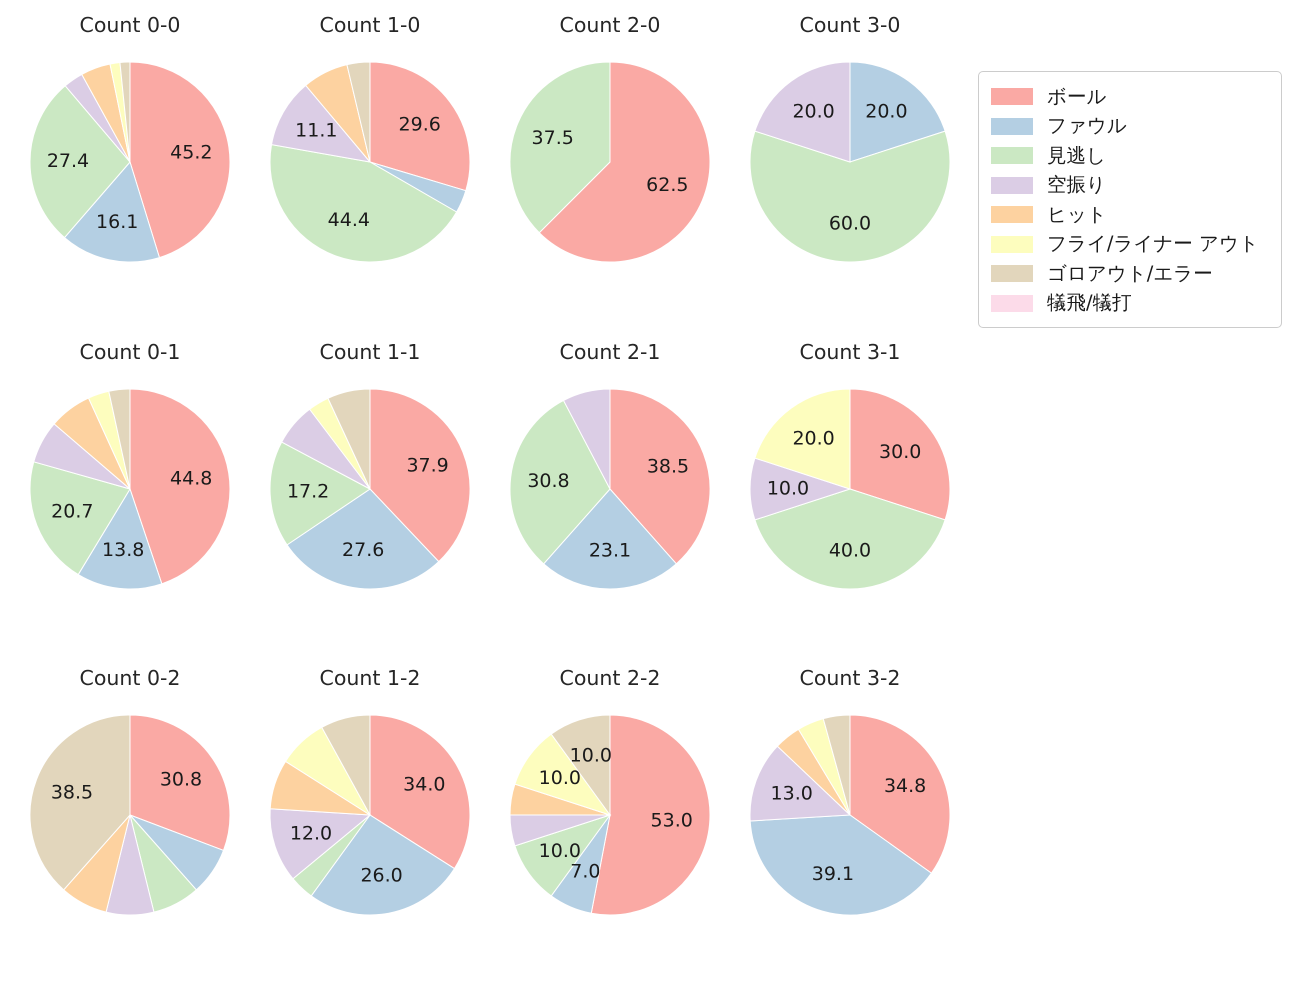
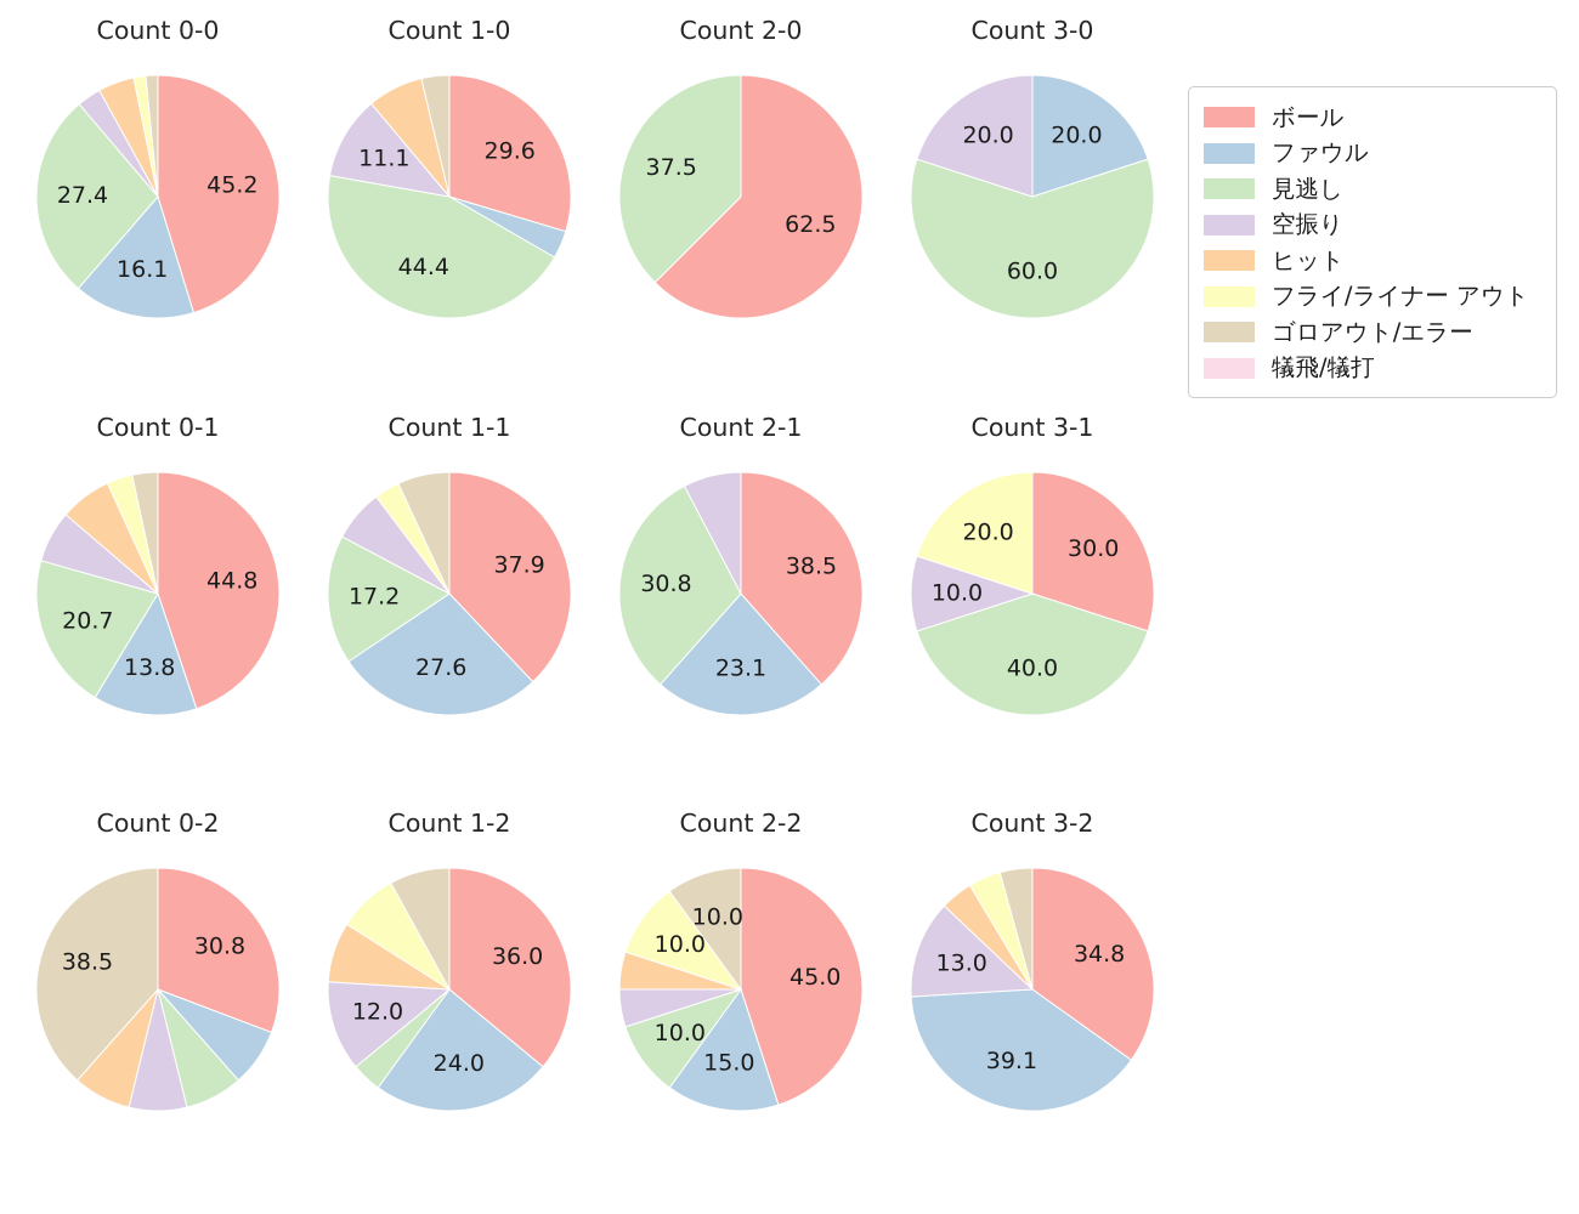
Count 1-2/ボール: 34.0 -> 36.0
Count 1-2/ファウル: 26.0 -> 24.0
Count 2-2/ボール: 53.0 -> 45.0
Count 2-2/ファウル: 7.0 -> 15.0
